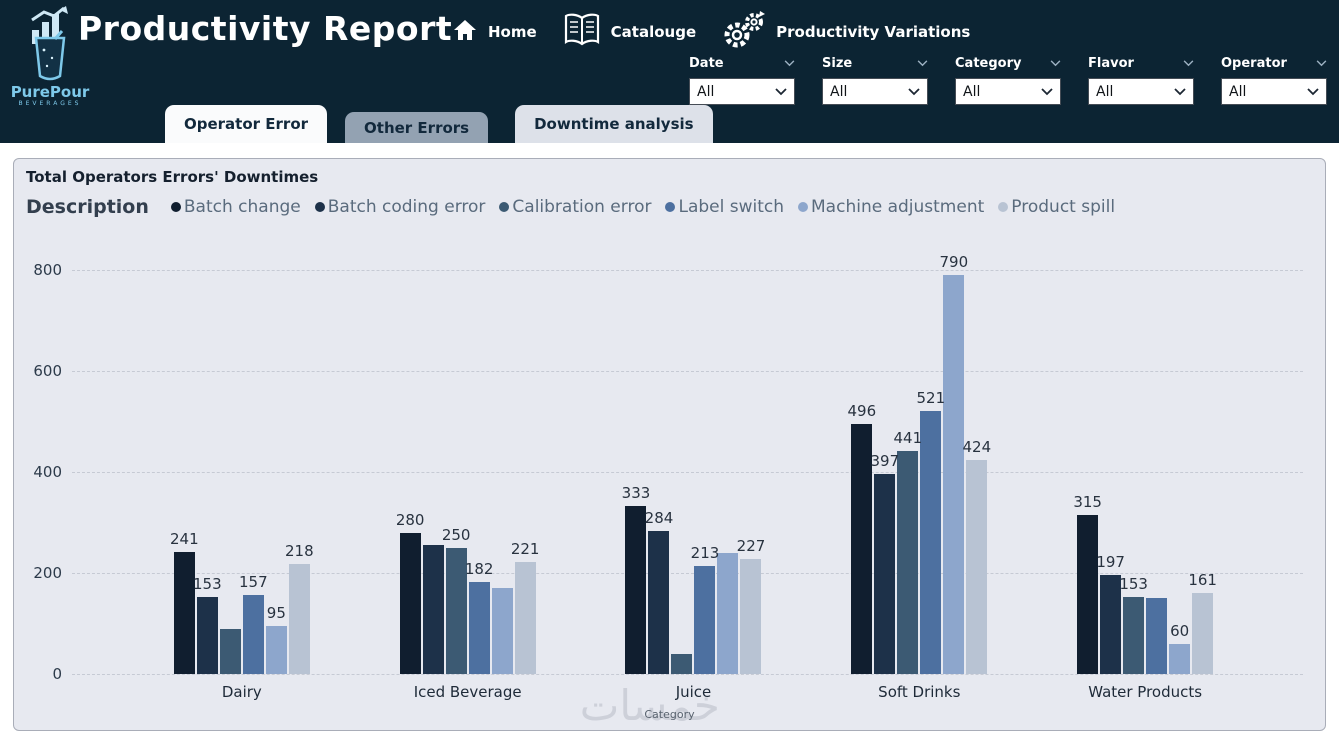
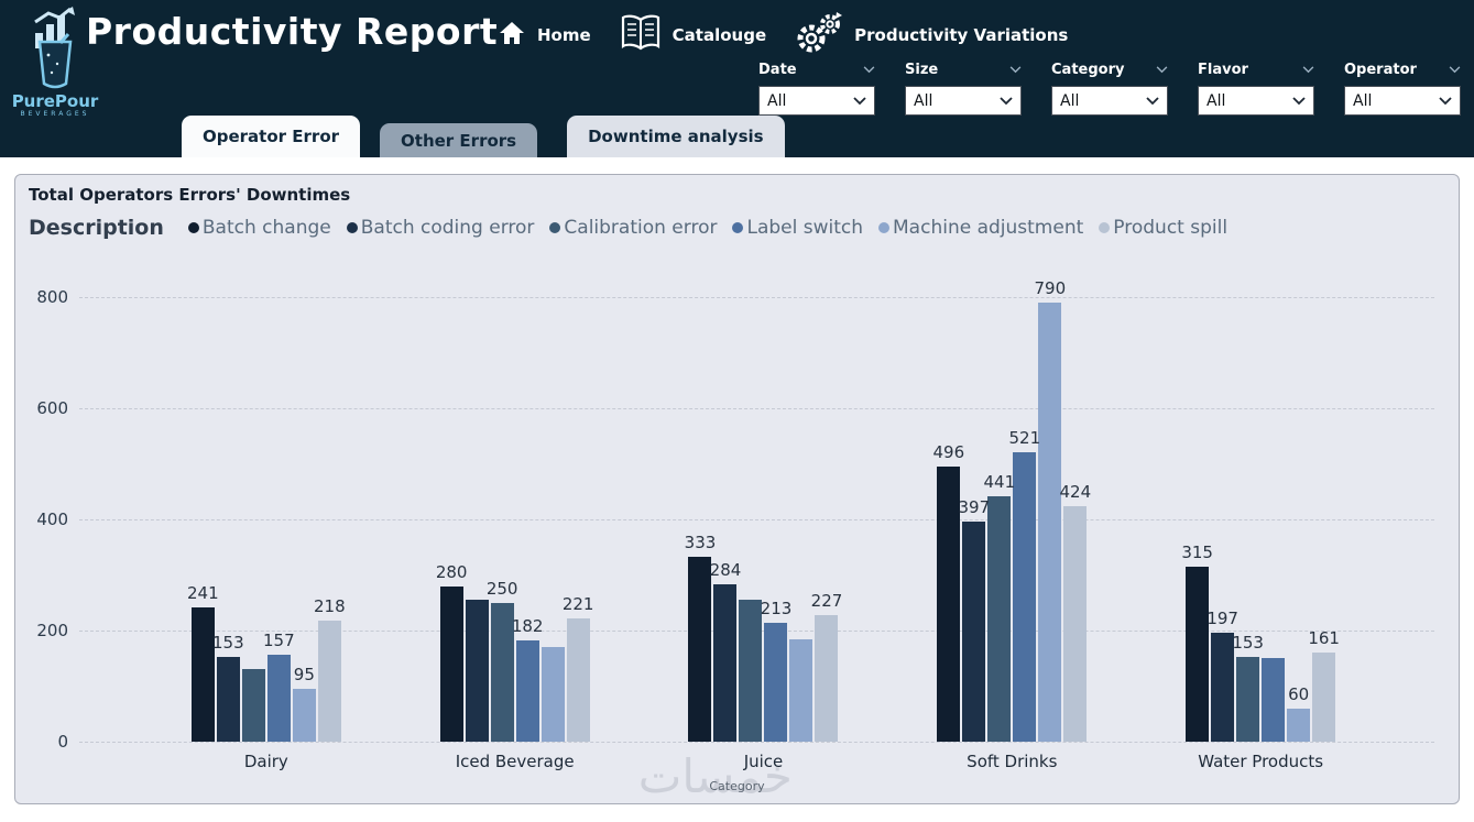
Calibration error/Dairy: 90 -> 130
Calibration error/Juice: 40 -> 260
Machine adjustment/Juice: 240 -> 180
